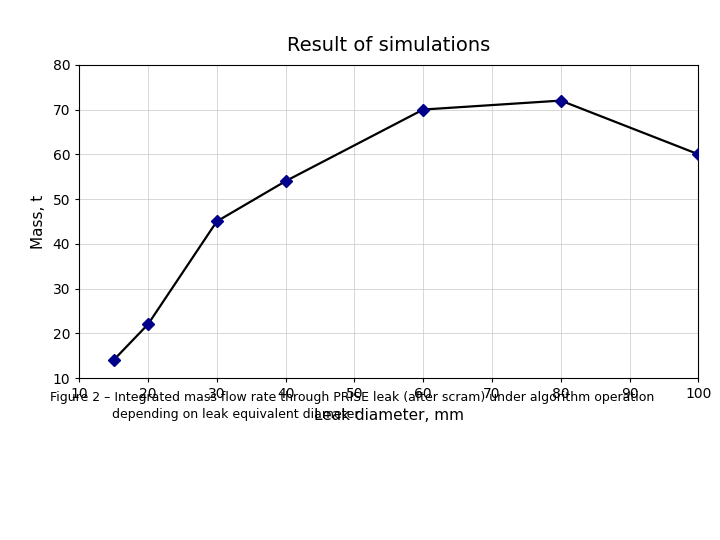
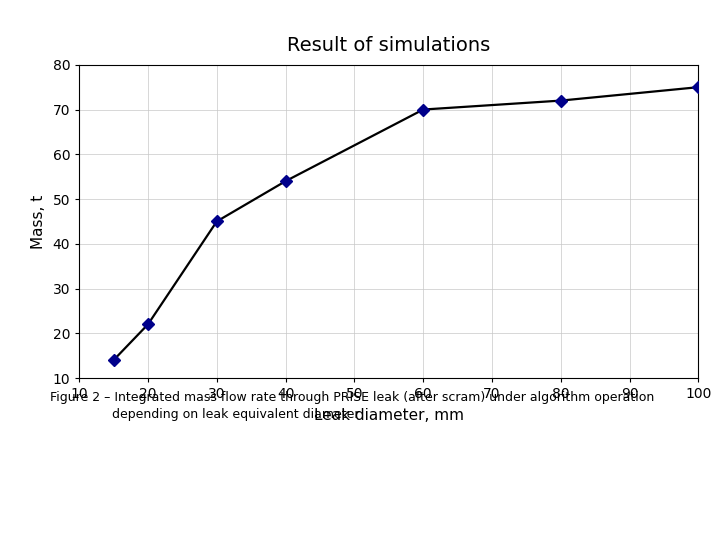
100: 60 -> 75
